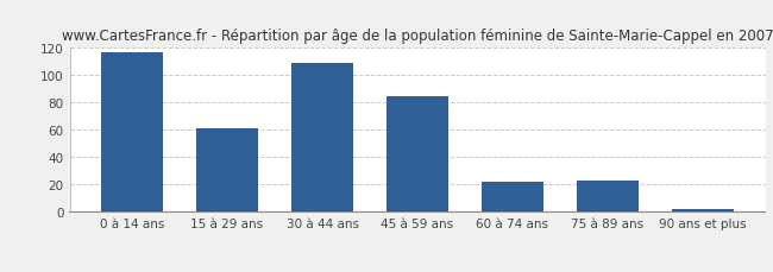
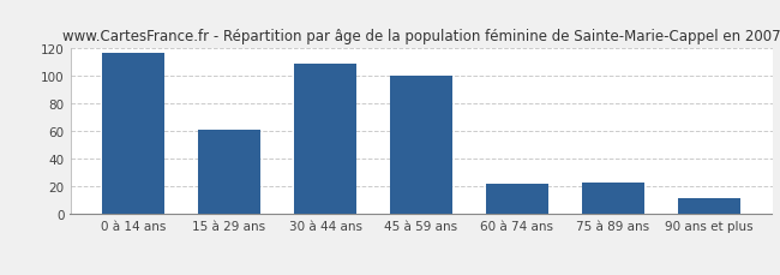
45 à 59 ans: 85 -> 100
90 ans et plus: 2 -> 12
